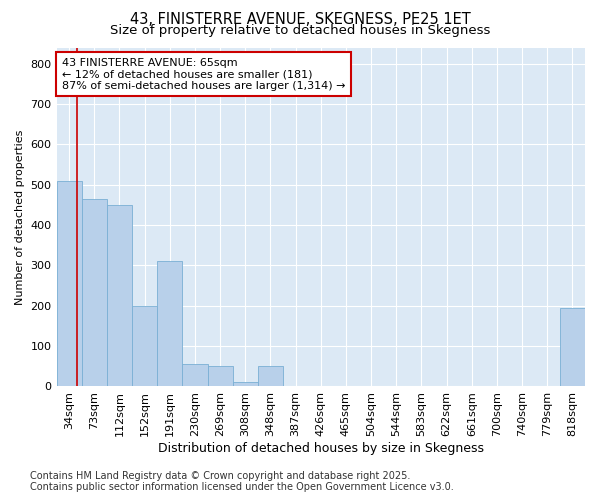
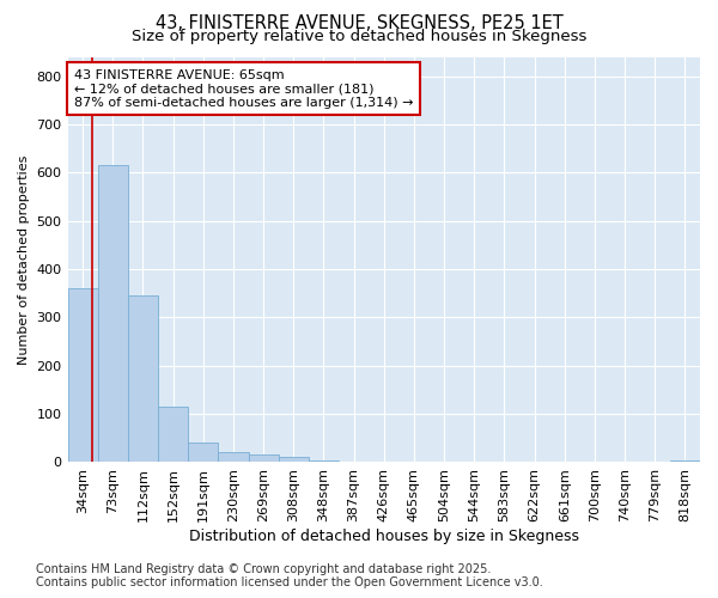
34sqm: 510 -> 360
73sqm: 465 -> 615
112sqm: 450 -> 345
152sqm: 200 -> 115
191sqm: 310 -> 40
230sqm: 55 -> 20
269sqm: 50 -> 15
348sqm: 50 -> 3
818sqm: 195 -> 3
